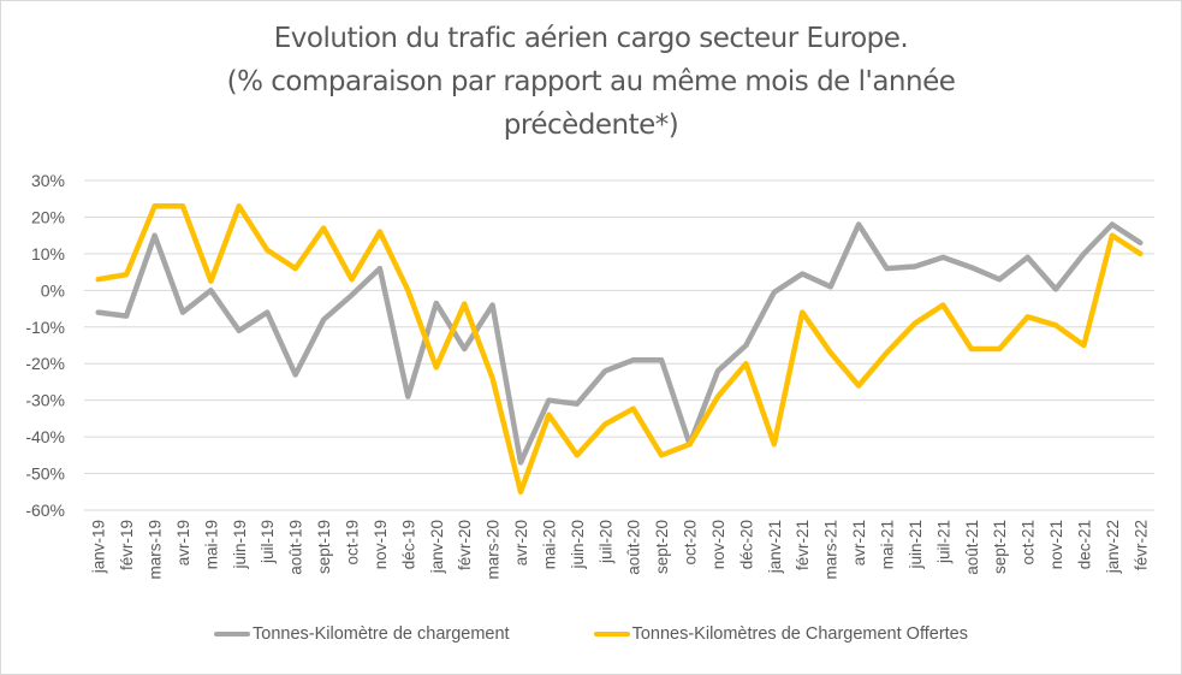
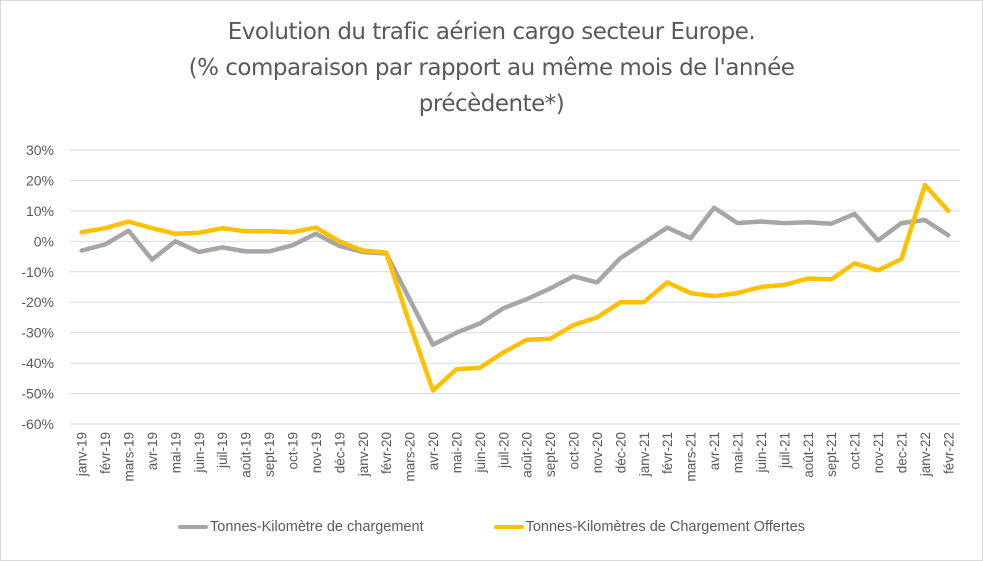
Tonnes-Kilomètre de chargement/janv-19: -6% -> -3%
Tonnes-Kilomètre de chargement/févr-19: -7% -> -1%
Tonnes-Kilomètre de chargement/mars-19: 15% -> 4%
Tonnes-Kilomètres de Chargement Offertes/mars-19: 23% -> 6%
Tonnes-Kilomètres de Chargement Offertes/avr-19: 23% -> 4%
Tonnes-Kilomètre de chargement/juin-19: -11% -> -4%
Tonnes-Kilomètres de Chargement Offertes/juin-19: 23% -> 3%
Tonnes-Kilomètre de chargement/juil-19: -6% -> -2%
Tonnes-Kilomètres de Chargement Offertes/juil-19: 11% -> 4%
Tonnes-Kilomètre de chargement/août-19: -23% -> -3%
Tonnes-Kilomètres de Chargement Offertes/août-19: 6% -> 3%
Tonnes-Kilomètre de chargement/sept-19: -8% -> -3%
Tonnes-Kilomètres de Chargement Offertes/sept-19: 17% -> 3%
Tonnes-Kilomètre de chargement/nov-19: 6% -> 2%
Tonnes-Kilomètres de Chargement Offertes/nov-19: 16% -> 4%
Tonnes-Kilomètre de chargement/déc-19: -29% -> -2%
Tonnes-Kilomètres de Chargement Offertes/janv-20: -21% -> -3%
Tonnes-Kilomètre de chargement/févr-20: -16% -> -4%
Tonnes-Kilomètre de chargement/mars-20: -4% -> -19%
Tonnes-Kilomètres de Chargement Offertes/mars-20: -24% -> -27%
Tonnes-Kilomètre de chargement/avr-20: -47% -> -34%
Tonnes-Kilomètres de Chargement Offertes/avr-20: -55% -> -49%
Tonnes-Kilomètres de Chargement Offertes/mai-20: -34% -> -42%
Tonnes-Kilomètre de chargement/juin-20: -31% -> -27%
Tonnes-Kilomètres de Chargement Offertes/juin-20: -45% -> -42%
Tonnes-Kilomètre de chargement/sept-20: -19% -> -16%
Tonnes-Kilomètres de Chargement Offertes/sept-20: -45% -> -32%
Tonnes-Kilomètre de chargement/oct-20: -42% -> -12%
Tonnes-Kilomètres de Chargement Offertes/oct-20: -42% -> -28%
Tonnes-Kilomètre de chargement/nov-20: -22% -> -14%
Tonnes-Kilomètres de Chargement Offertes/nov-20: -29% -> -25%
Tonnes-Kilomètre de chargement/déc-20: -15% -> -6%
Tonnes-Kilomètres de Chargement Offertes/janv-21: -42% -> -20%
Tonnes-Kilomètres de Chargement Offertes/févr-21: -6% -> -14%
Tonnes-Kilomètre de chargement/avr-21: 18% -> 11%
Tonnes-Kilomètres de Chargement Offertes/avr-21: -26% -> -18%
Tonnes-Kilomètres de Chargement Offertes/juin-21: -9% -> -15%
Tonnes-Kilomètre de chargement/juil-21: 9% -> 6%
Tonnes-Kilomètres de Chargement Offertes/juil-21: -4% -> -14%
Tonnes-Kilomètres de Chargement Offertes/août-21: -16% -> -12%
Tonnes-Kilomètre de chargement/sept-21: 3% -> 6%
Tonnes-Kilomètres de Chargement Offertes/sept-21: -16% -> -12%
Tonnes-Kilomètre de chargement/dec-21: 10% -> 6%
Tonnes-Kilomètres de Chargement Offertes/dec-21: -15% -> -6%
Tonnes-Kilomètre de chargement/janv-22: 18% -> 7%
Tonnes-Kilomètres de Chargement Offertes/janv-22: 15% -> 18%
Tonnes-Kilomètre de chargement/févr-22: 13% -> 2%
